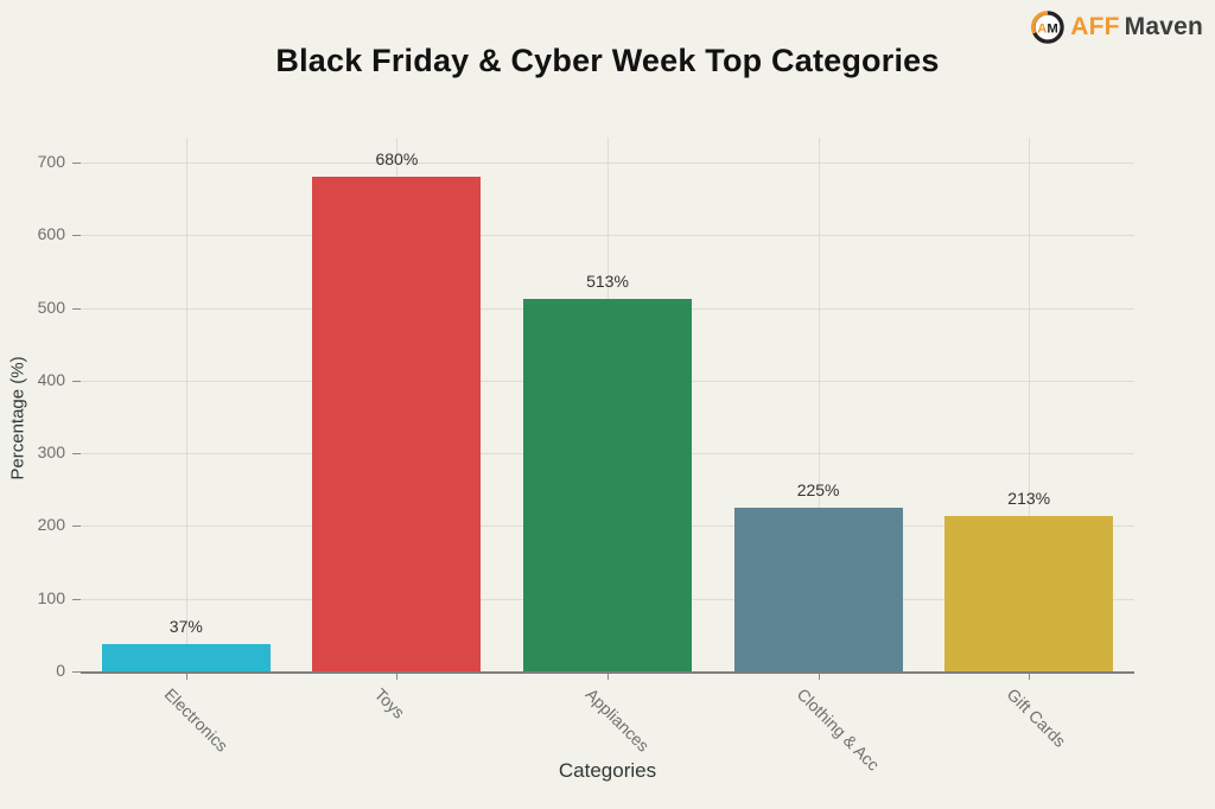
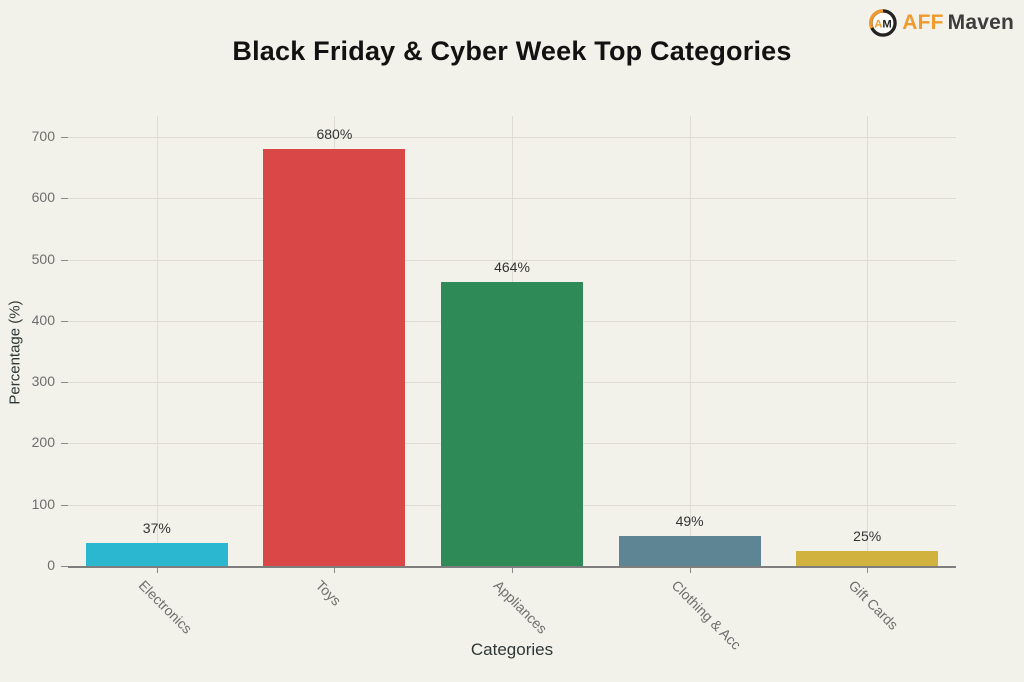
Appliances: 513% -> 464%
Clothing & Acc: 225% -> 49%
Gift Cards: 213% -> 25%
